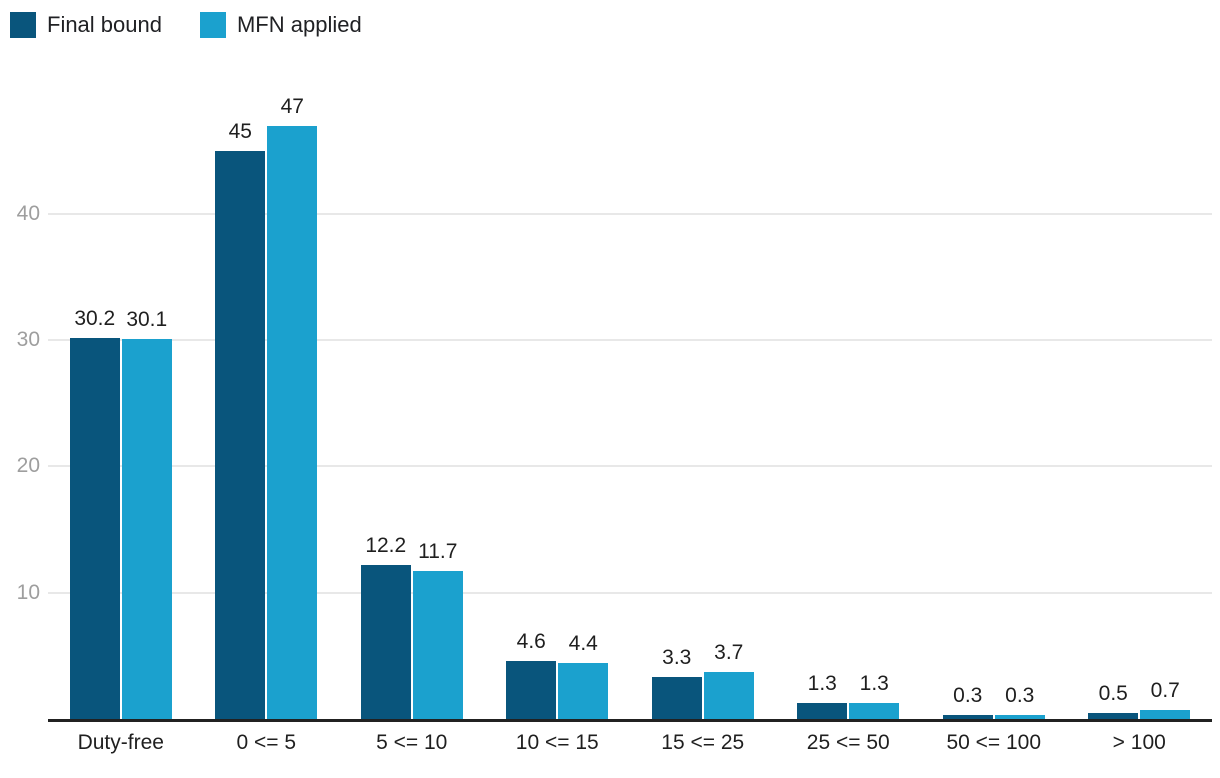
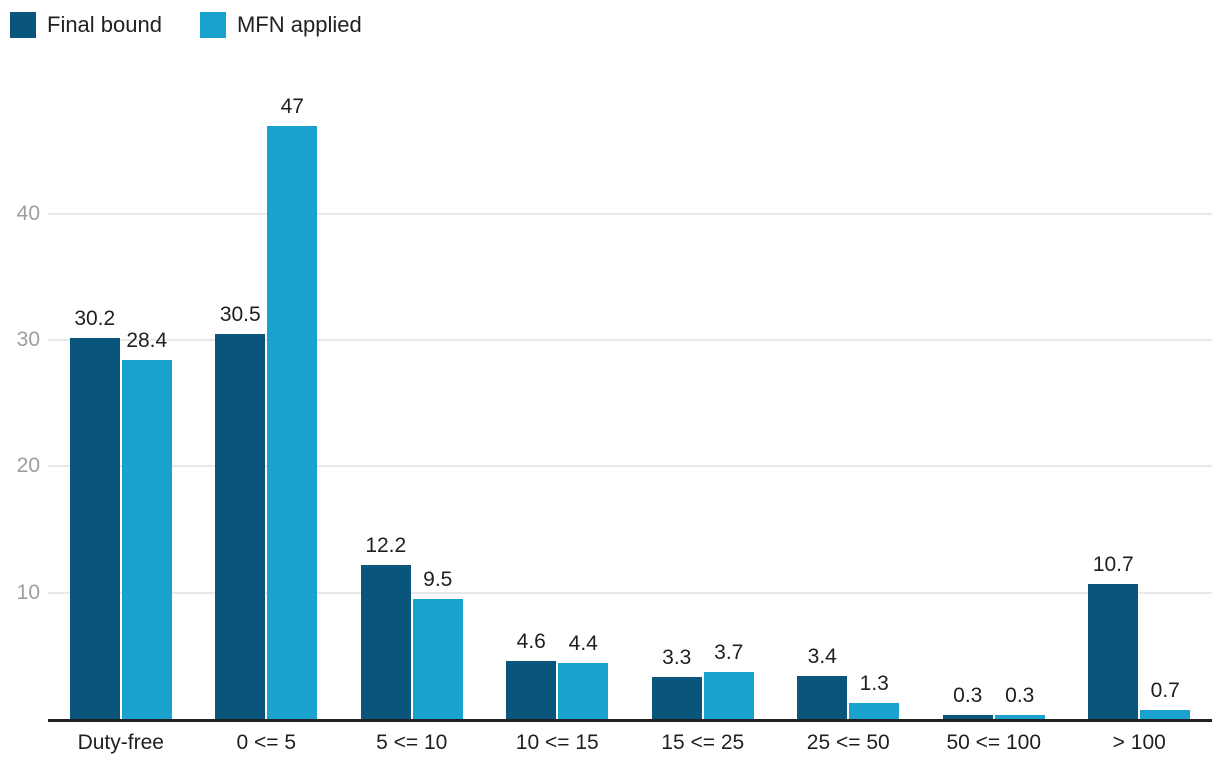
MFN applied/Duty-free: 30.1 -> 28.4
Final bound/0 <= 5: 45 -> 30.5
MFN applied/5 <= 10: 11.7 -> 9.5
Final bound/25 <= 50: 1.3 -> 3.4
Final bound/> 100: 0.5 -> 10.7
